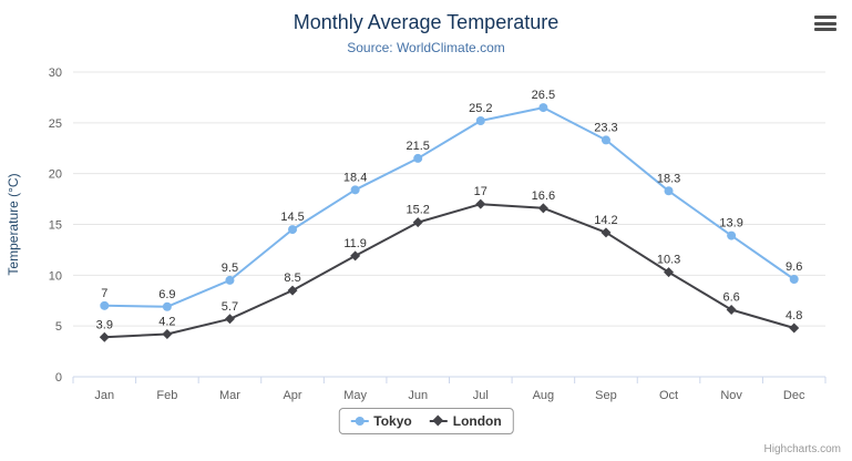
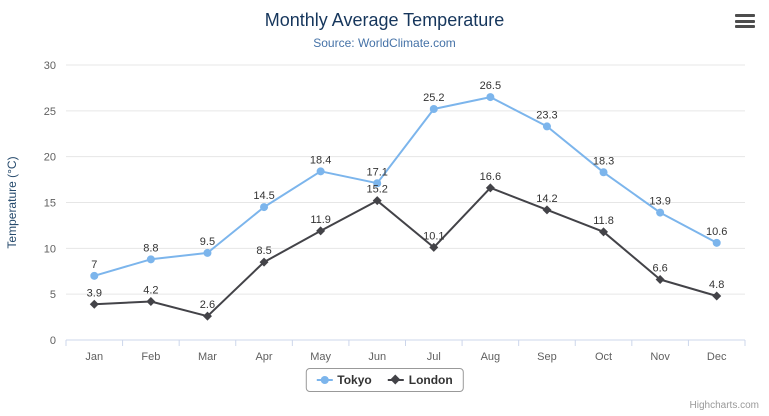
Tokyo/Feb: 6.9 -> 8.8
London/Mar: 5.7 -> 2.6
Tokyo/Jun: 21.5 -> 17.1
London/Jul: 17 -> 10.1
London/Oct: 10.3 -> 11.8
Tokyo/Dec: 9.6 -> 10.6
